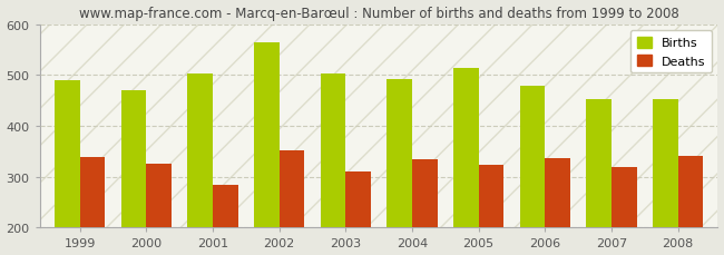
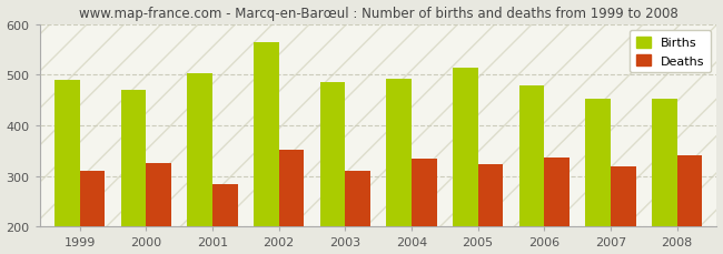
Deaths/1999: 338 -> 310
Births/2003: 503 -> 485
